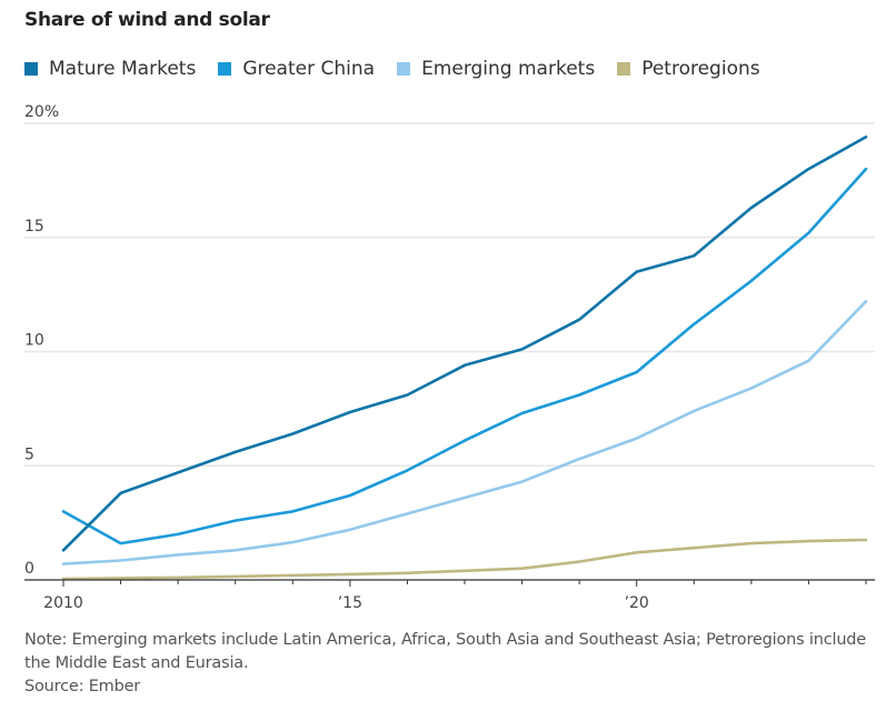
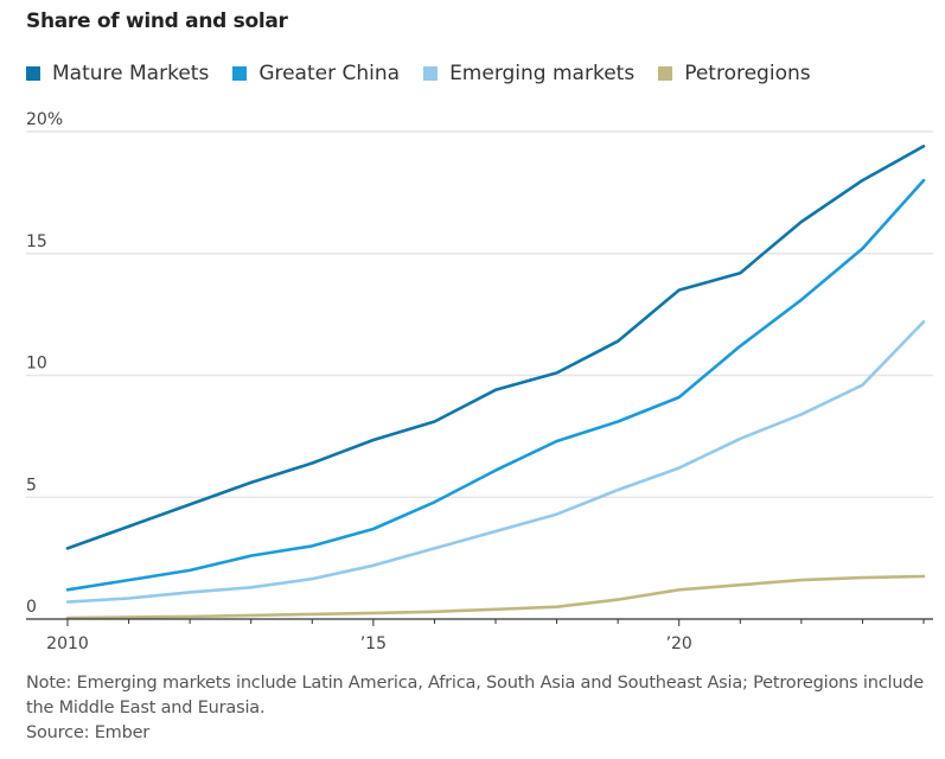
Mature Markets/2010: 1.3% -> 2.9%
Greater China/2010: 3.0% -> 1.2%
